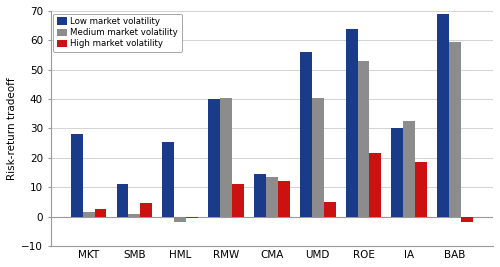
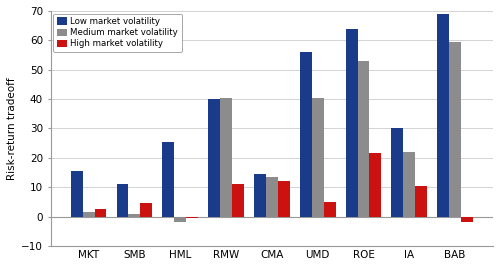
Low market volatility/MKT: 28.0 -> 15.5
Medium market volatility/IA: 32.5 -> 22.0
High market volatility/IA: 18.5 -> 10.5
